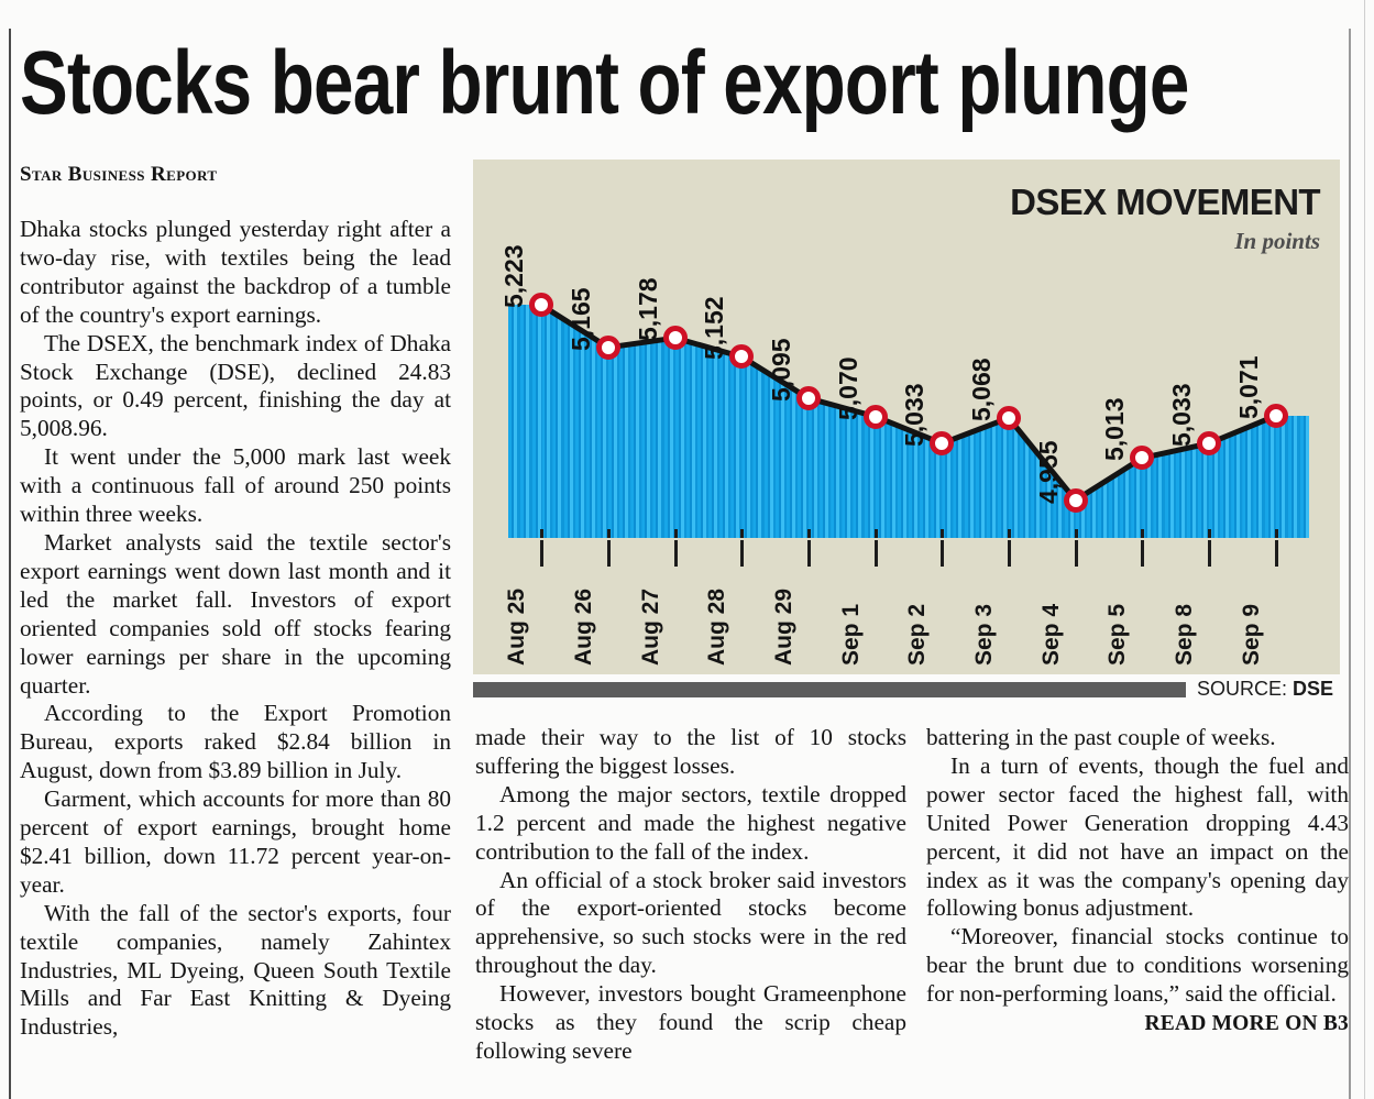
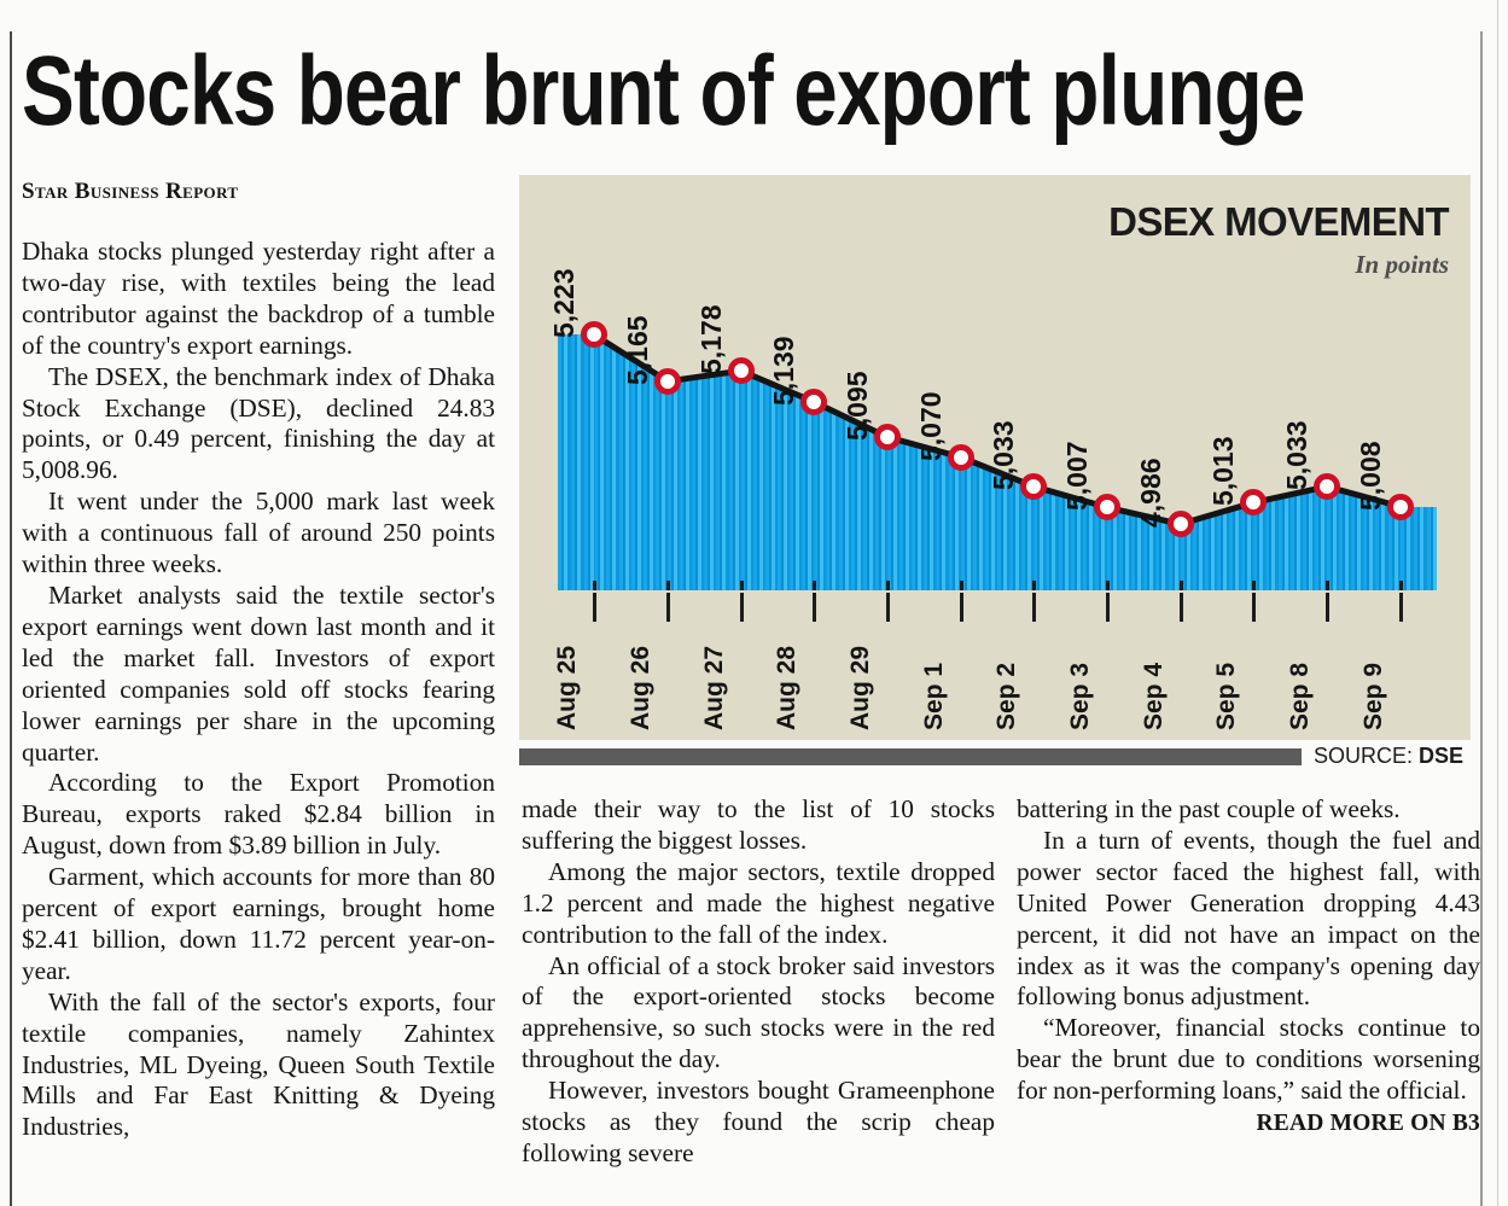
Aug 28: 5,152 -> 5,139
Sep 3: 5,068 -> 5,007
Sep 4: 4,955 -> 4,986
Sep 9: 5,071 -> 5,008
